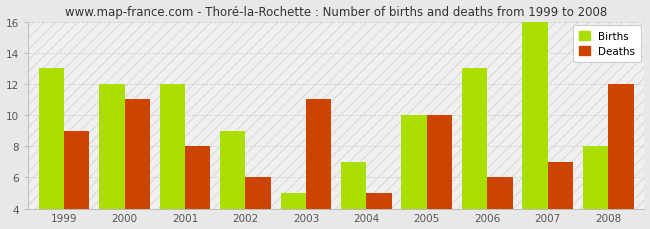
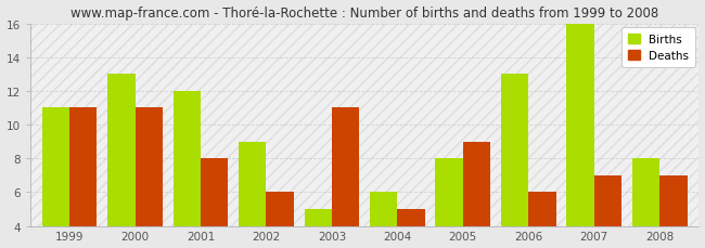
Births/1999: 13 -> 11
Deaths/1999: 9 -> 11
Births/2000: 12 -> 13
Births/2004: 7 -> 6
Births/2005: 10 -> 8
Deaths/2005: 10 -> 9
Deaths/2008: 12 -> 7
